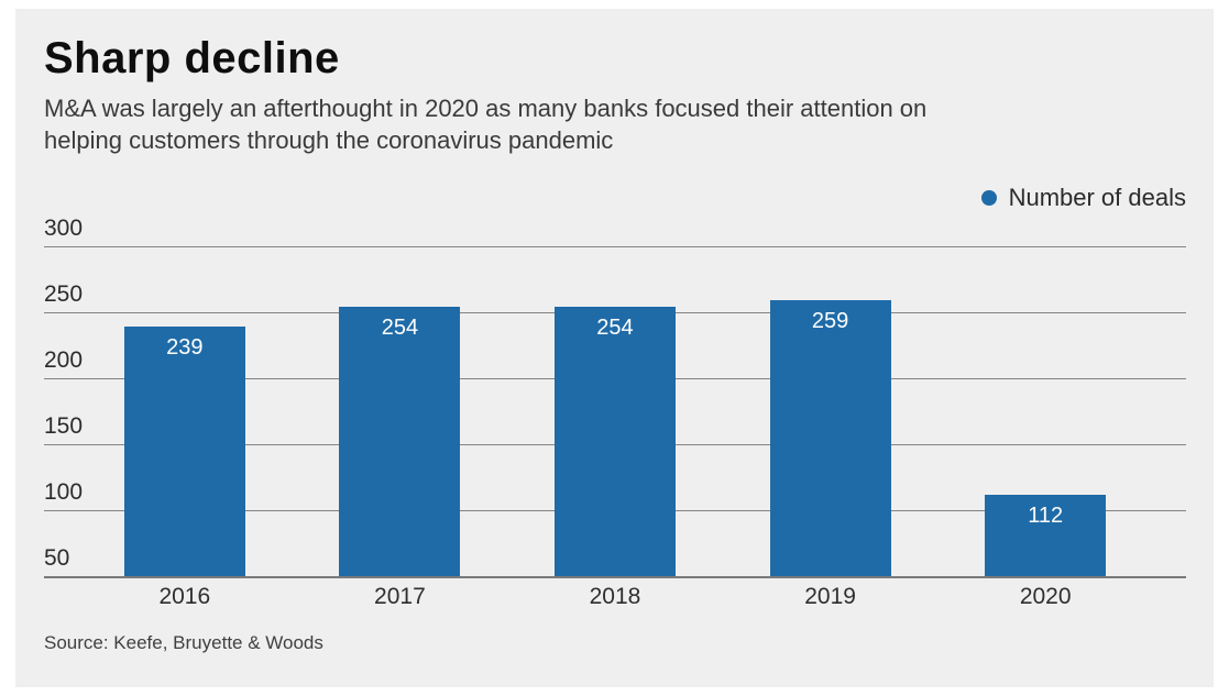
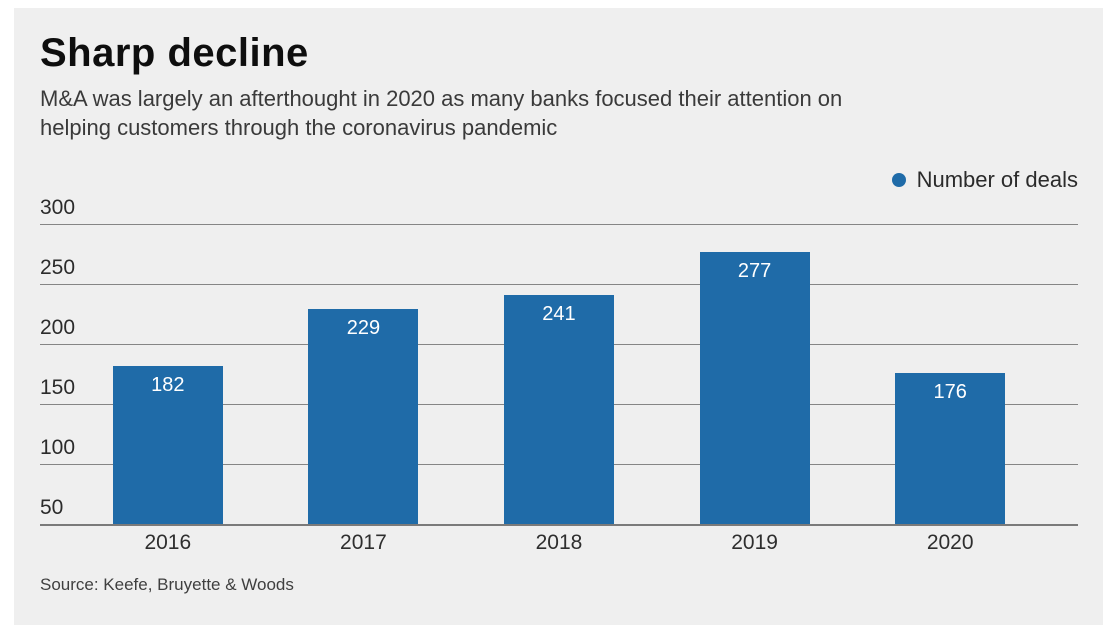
2016: 239 -> 182
2017: 254 -> 229
2018: 254 -> 241
2019: 259 -> 277
2020: 112 -> 176
